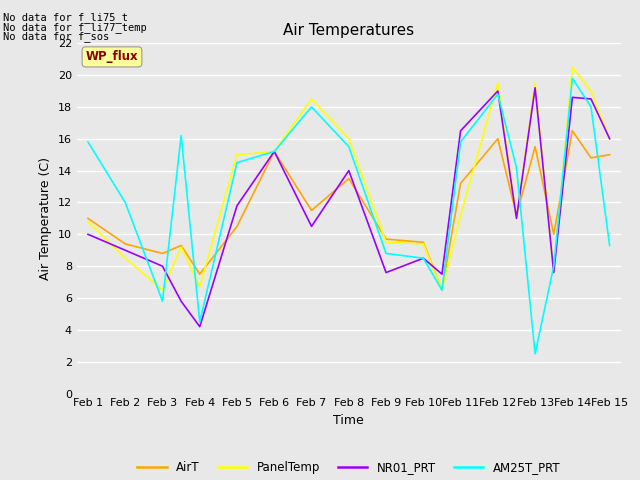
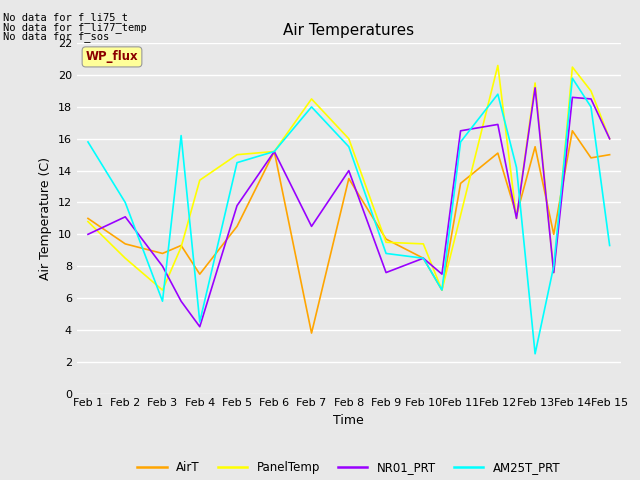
NR01_PRT/Feb 2: 9.0 -> 11.1
PanelTemp/Feb 4: 6.7 -> 13.4
AirT/Feb 7: 11.5 -> 3.8
AirT/Feb 10: 9.5 -> 8.5
AirT/Feb 12: 16.0 -> 15.1
PanelTemp/Feb 12: 19.5 -> 20.6
NR01_PRT/Feb 12: 19.0 -> 16.9
